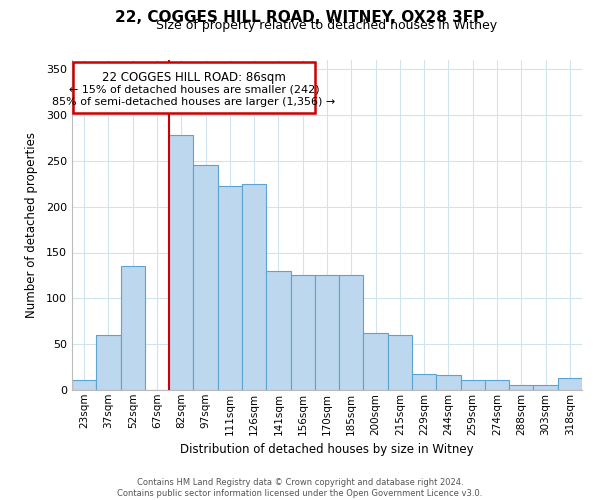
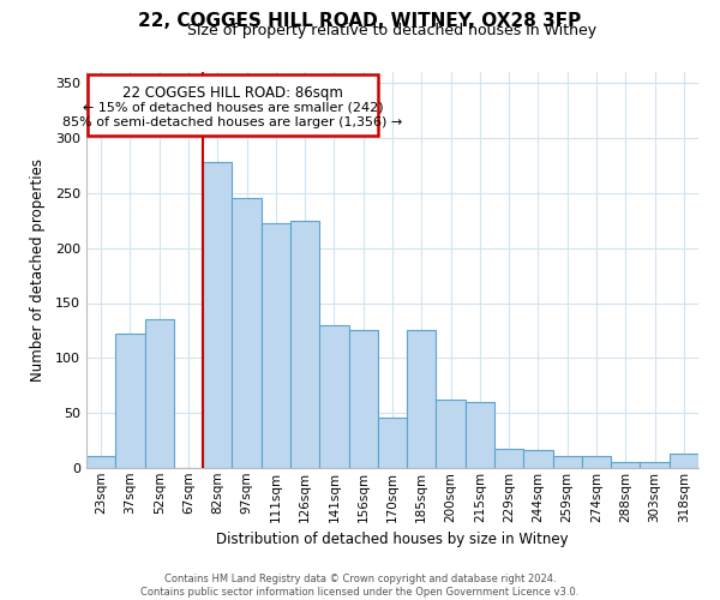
37sqm: 60 -> 122
170sqm: 125 -> 46
